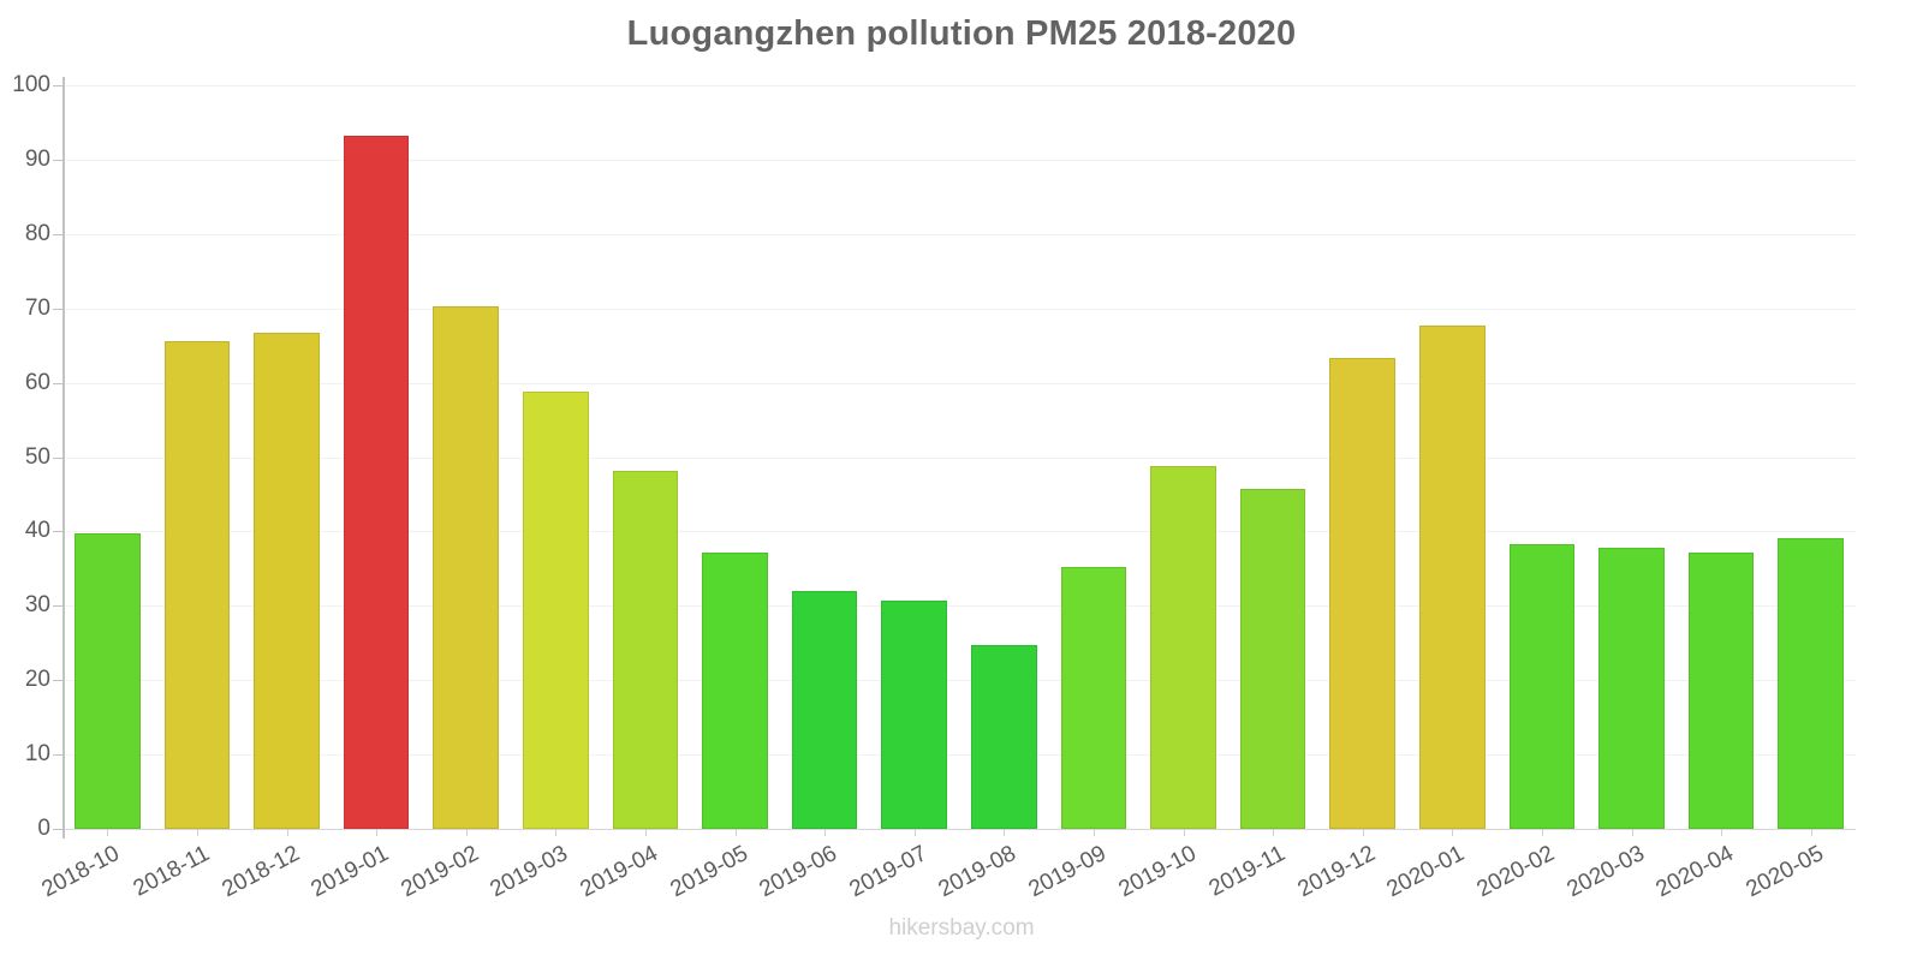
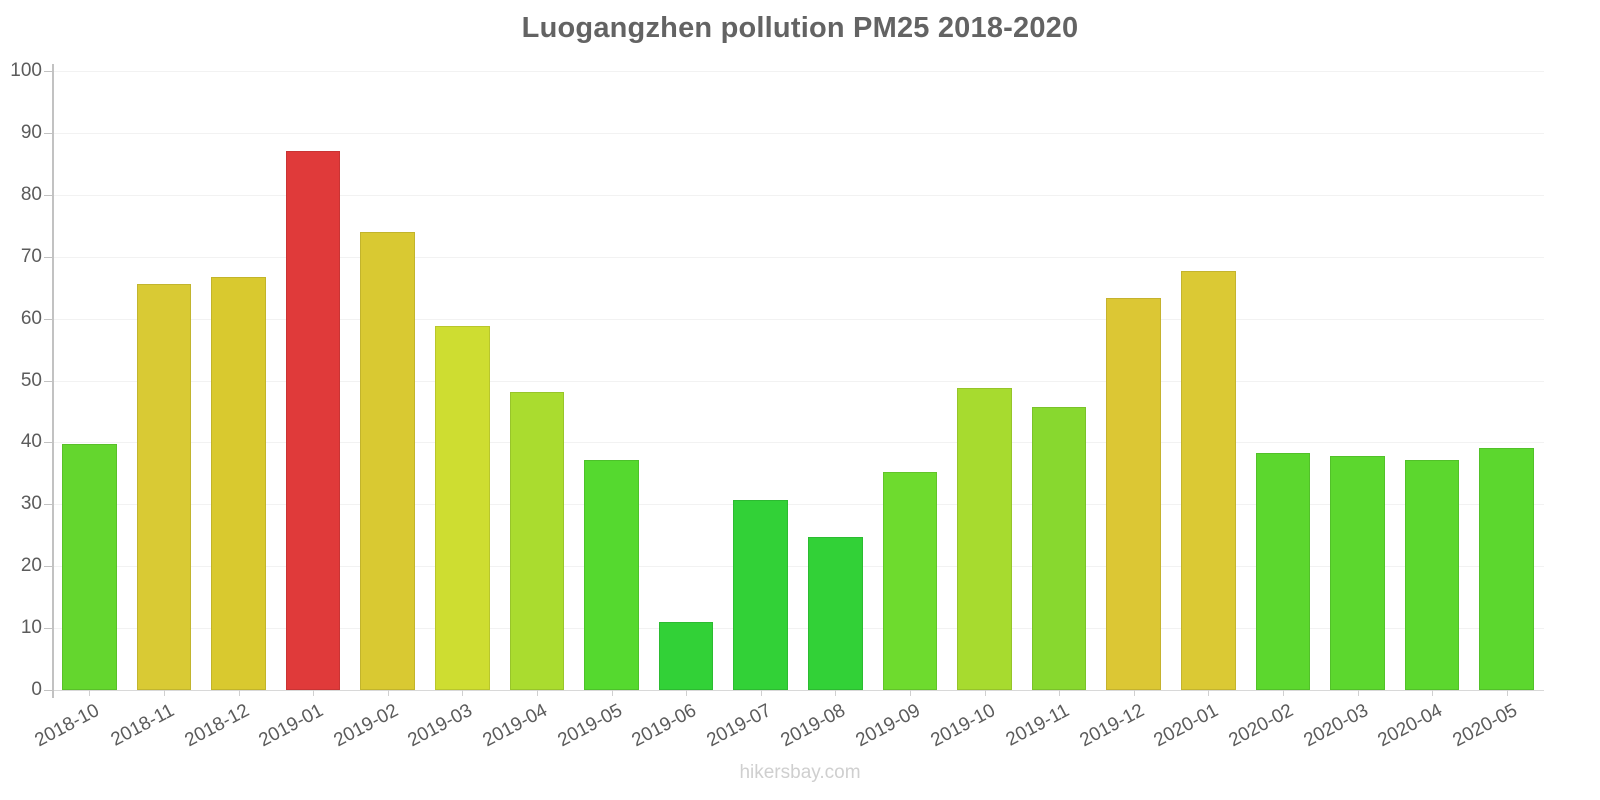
2019-01: 93 -> 87
2019-02: 70 -> 74
2019-06: 32 -> 11
